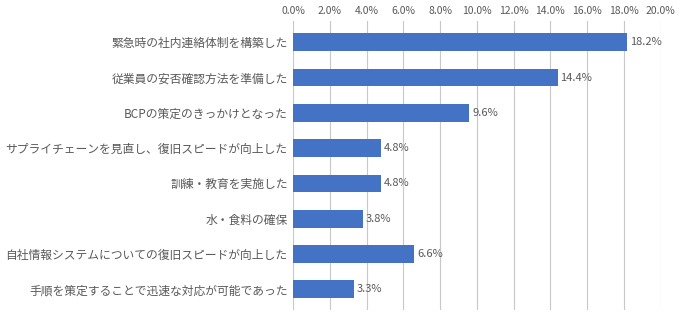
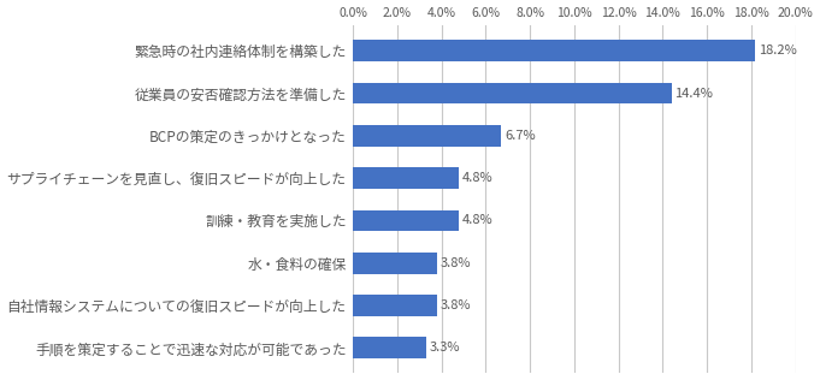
BCPの策定のきっかけとなった: 9.6% -> 6.7%
自社情報システムについての復旧スピードが向上した: 6.6% -> 3.8%
